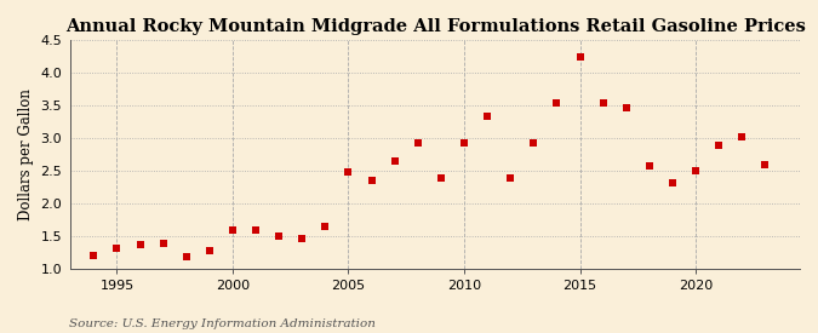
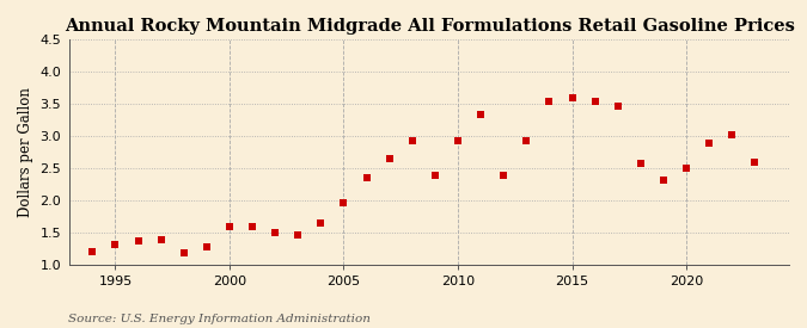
2005: 2.48 -> 1.96
2015: 4.24 -> 3.60
